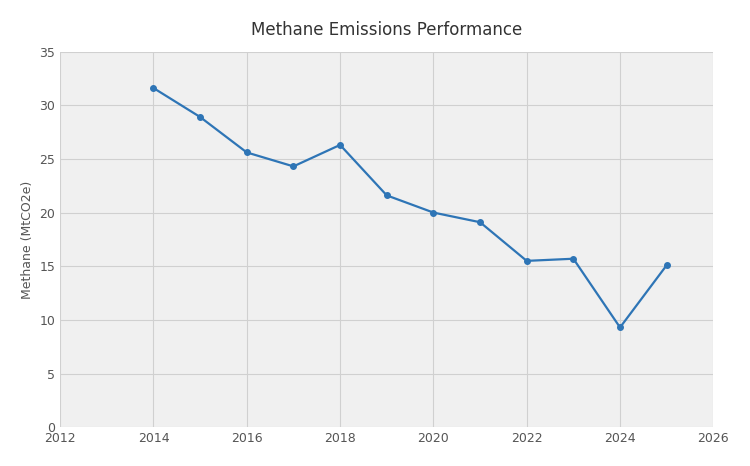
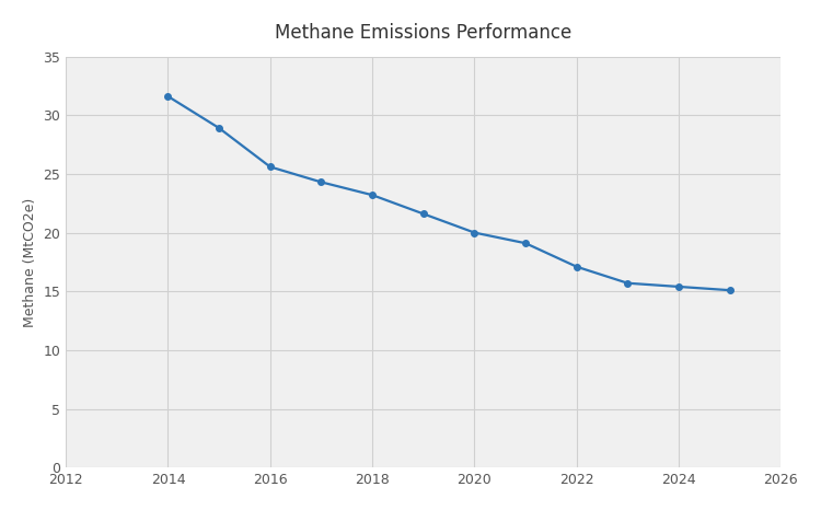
2018: 26.3 -> 23.2
2022: 15.5 -> 17.1
2024: 9.3 -> 15.4
